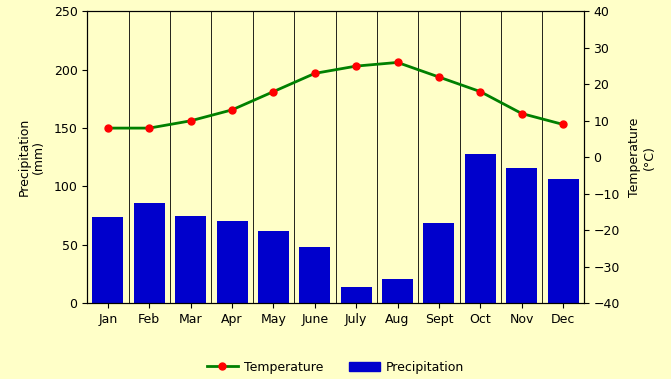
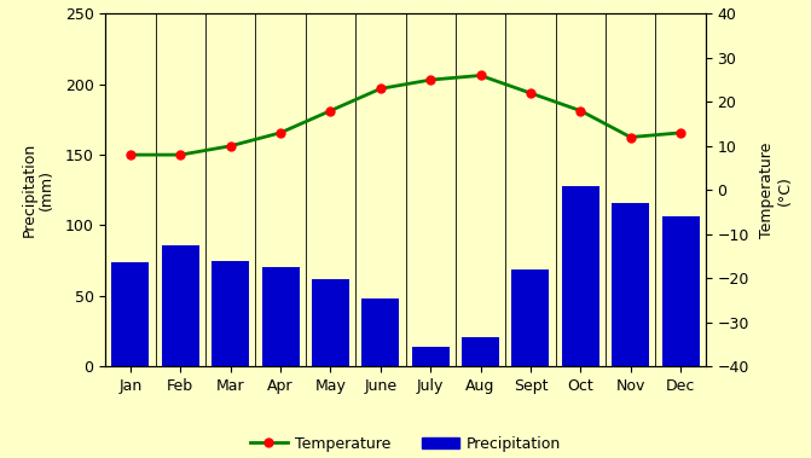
Temperature/Dec: 9 -> 13
